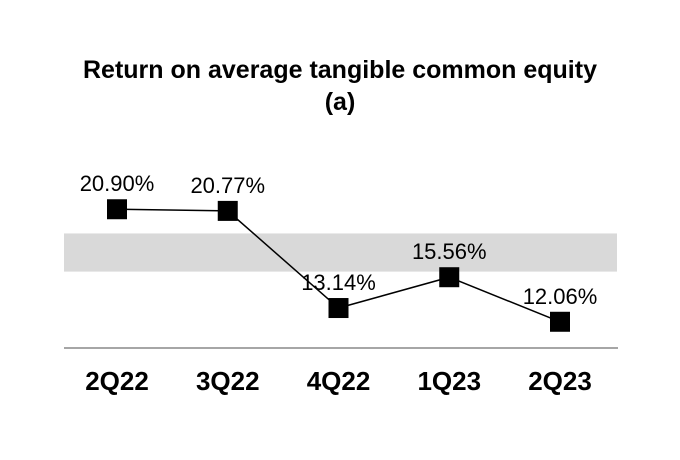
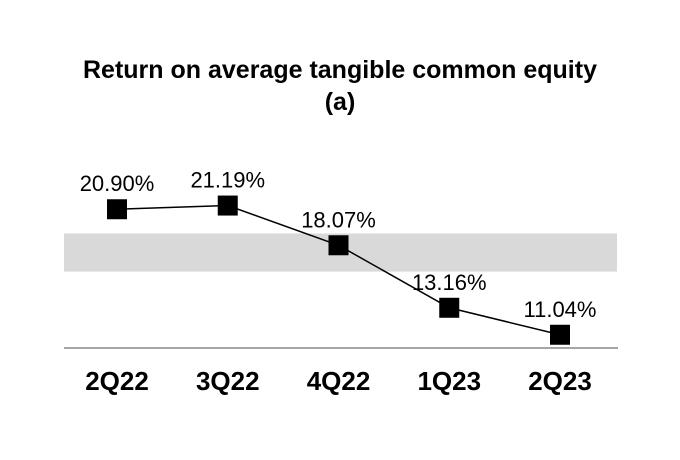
3Q22: 20.77% -> 21.19%
4Q22: 13.14% -> 18.07%
1Q23: 15.56% -> 13.16%
2Q23: 12.06% -> 11.04%
